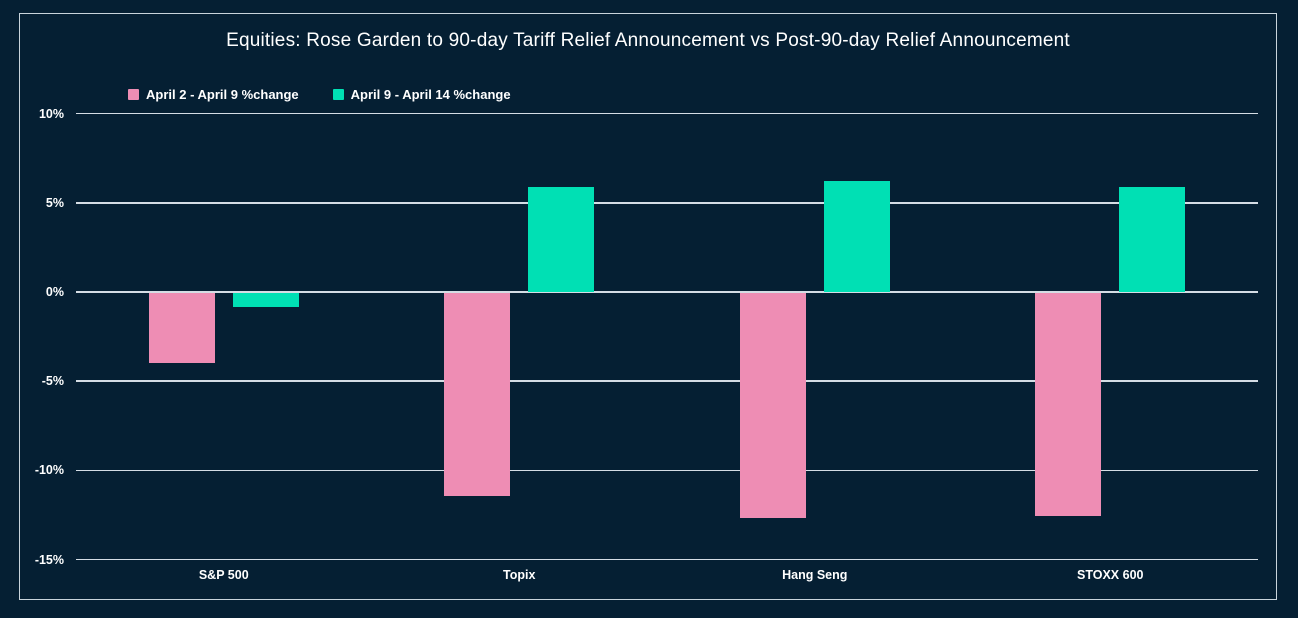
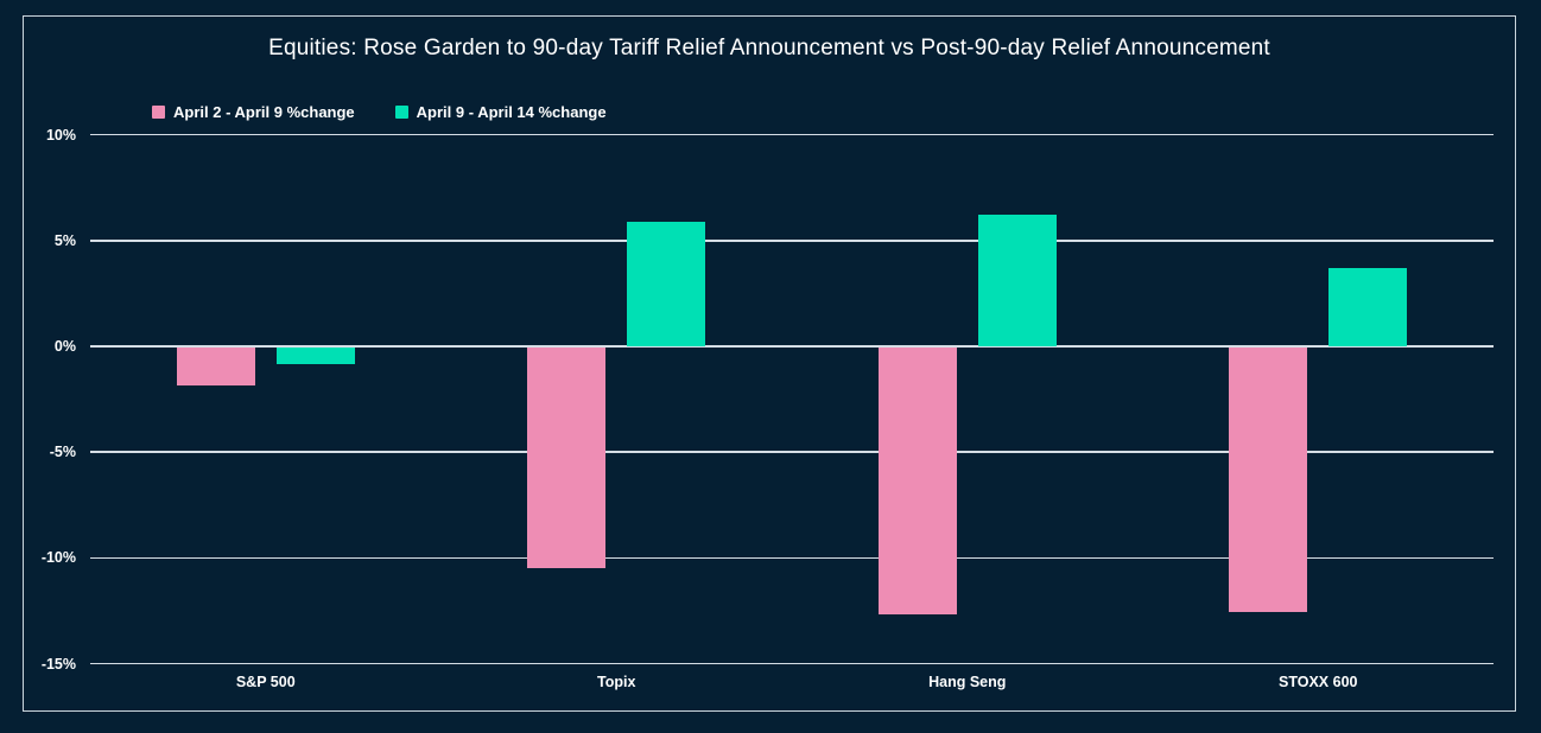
April 2 - April 9 %change/S&P 500: -3.9% -> -1.8%
April 2 - April 9 %change/Topix: -11.4% -> -10.4%
April 9 - April 14 %change/STOXX 600: 5.9% -> 3.7%
